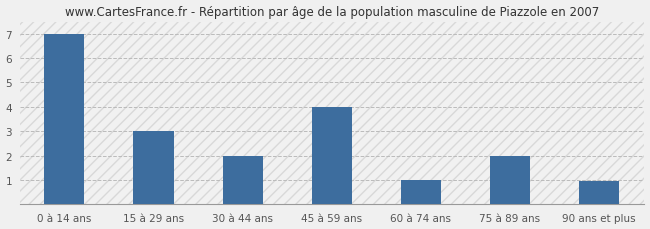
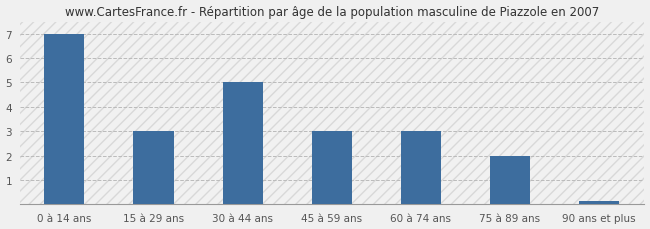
30 à 44 ans: 2.00 -> 5.00
45 à 59 ans: 4.00 -> 3.00
60 à 74 ans: 1.00 -> 3.00
90 ans et plus: 0.95 -> 0.12
